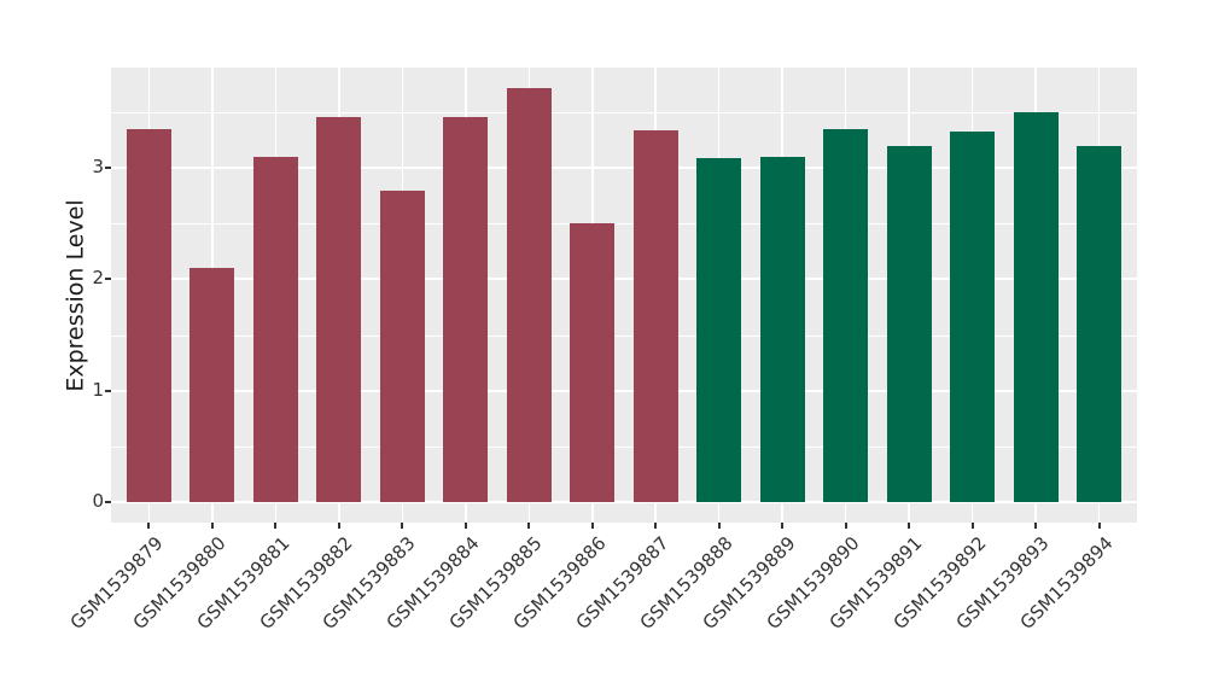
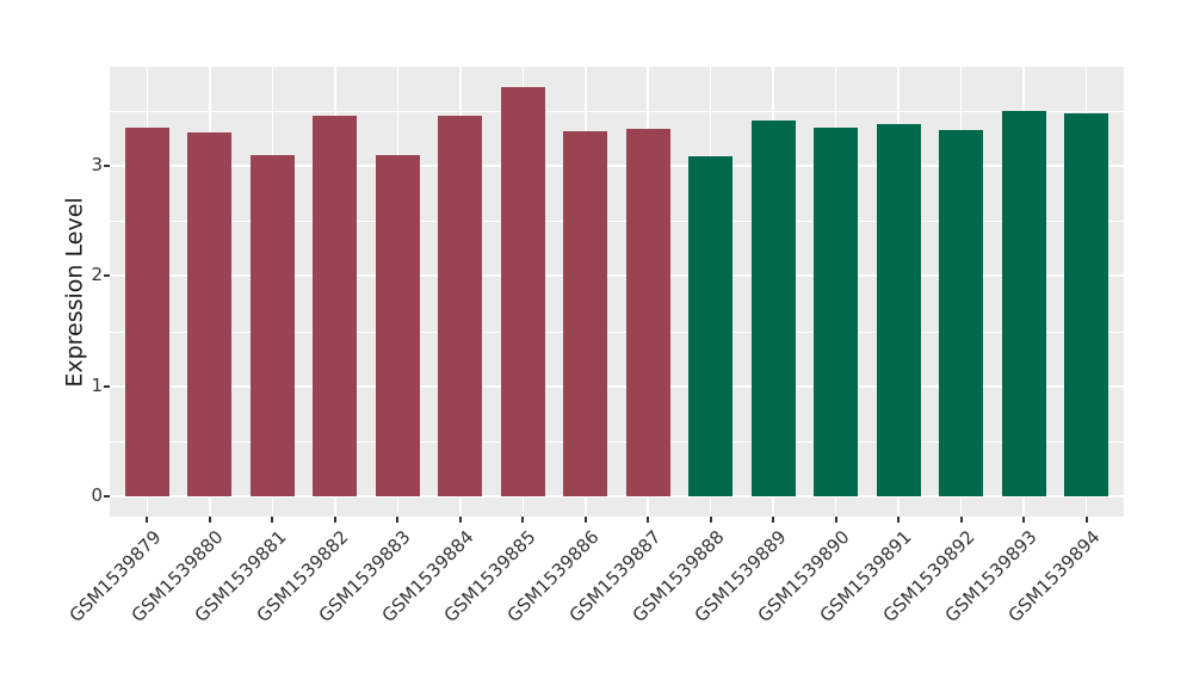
GSM1539880: 2.1 -> 3.3
GSM1539883: 2.8 -> 3.1
GSM1539886: 2.5 -> 3.3
GSM1539889: 3.1 -> 3.4
GSM1539891: 3.2 -> 3.4
GSM1539894: 3.2 -> 3.5
